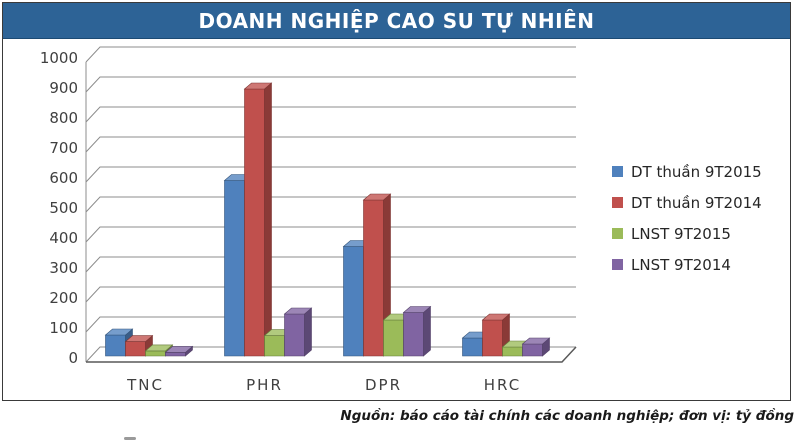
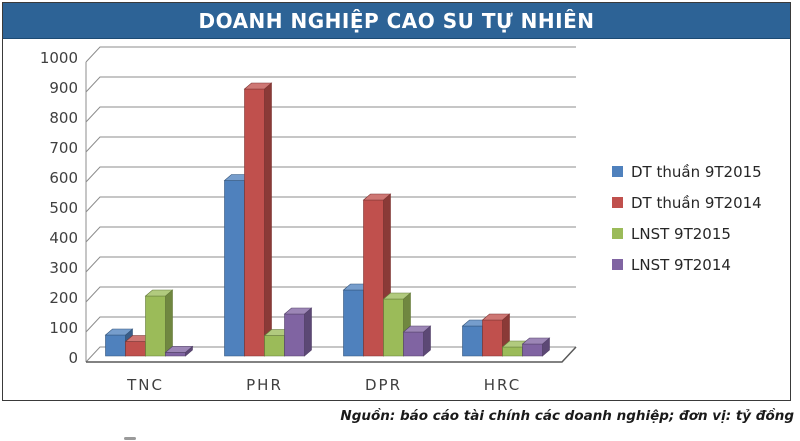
LNST 9T2015/TNC: 20 -> 200
DT thuần 9T2015/DPR: 360 -> 220
LNST 9T2015/DPR: 120 -> 190
LNST 9T2014/DPR: 140 -> 80
DT thuần 9T2015/HRC: 60 -> 100
